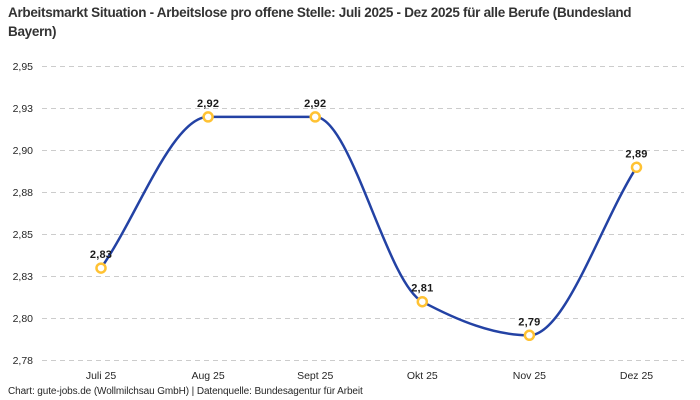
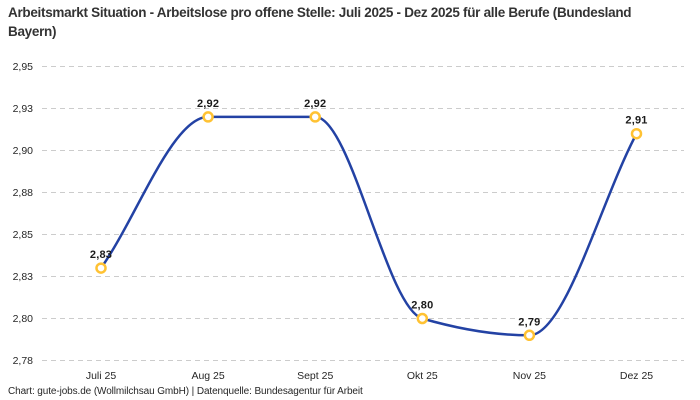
Okt 25: 2,81 -> 2,80
Dez 25: 2,89 -> 2,91
